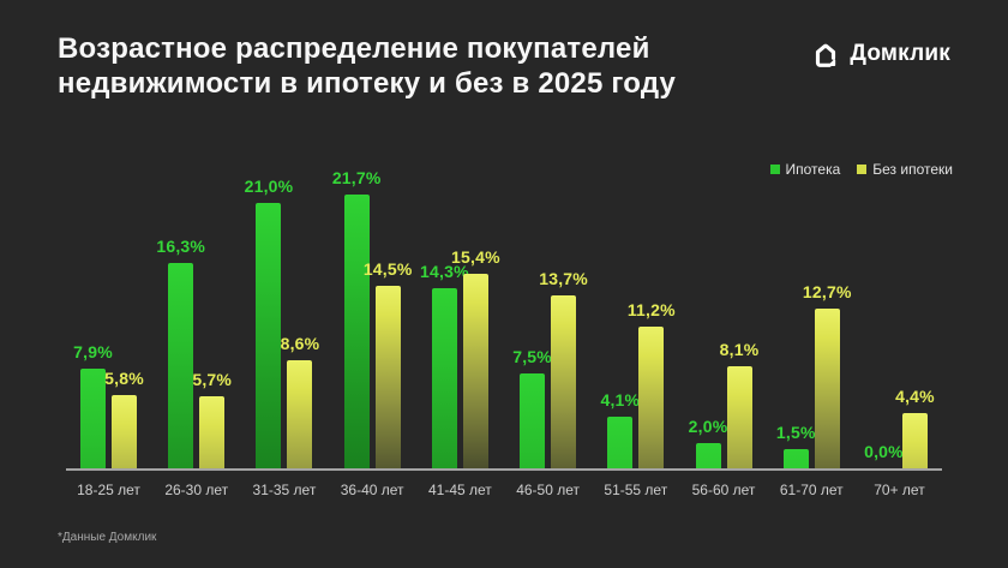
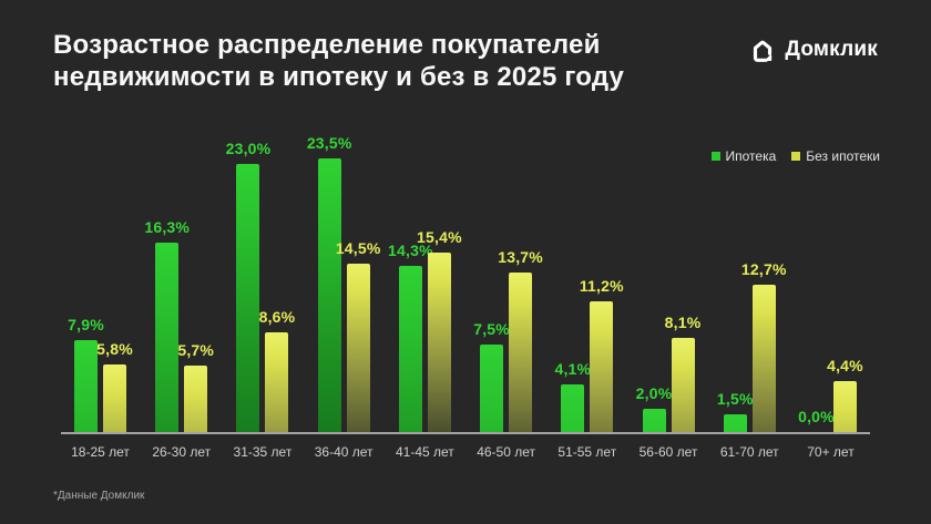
Ипотека/31-35 лет: 21,0% -> 23,0%
Ипотека/36-40 лет: 21,7% -> 23,5%
